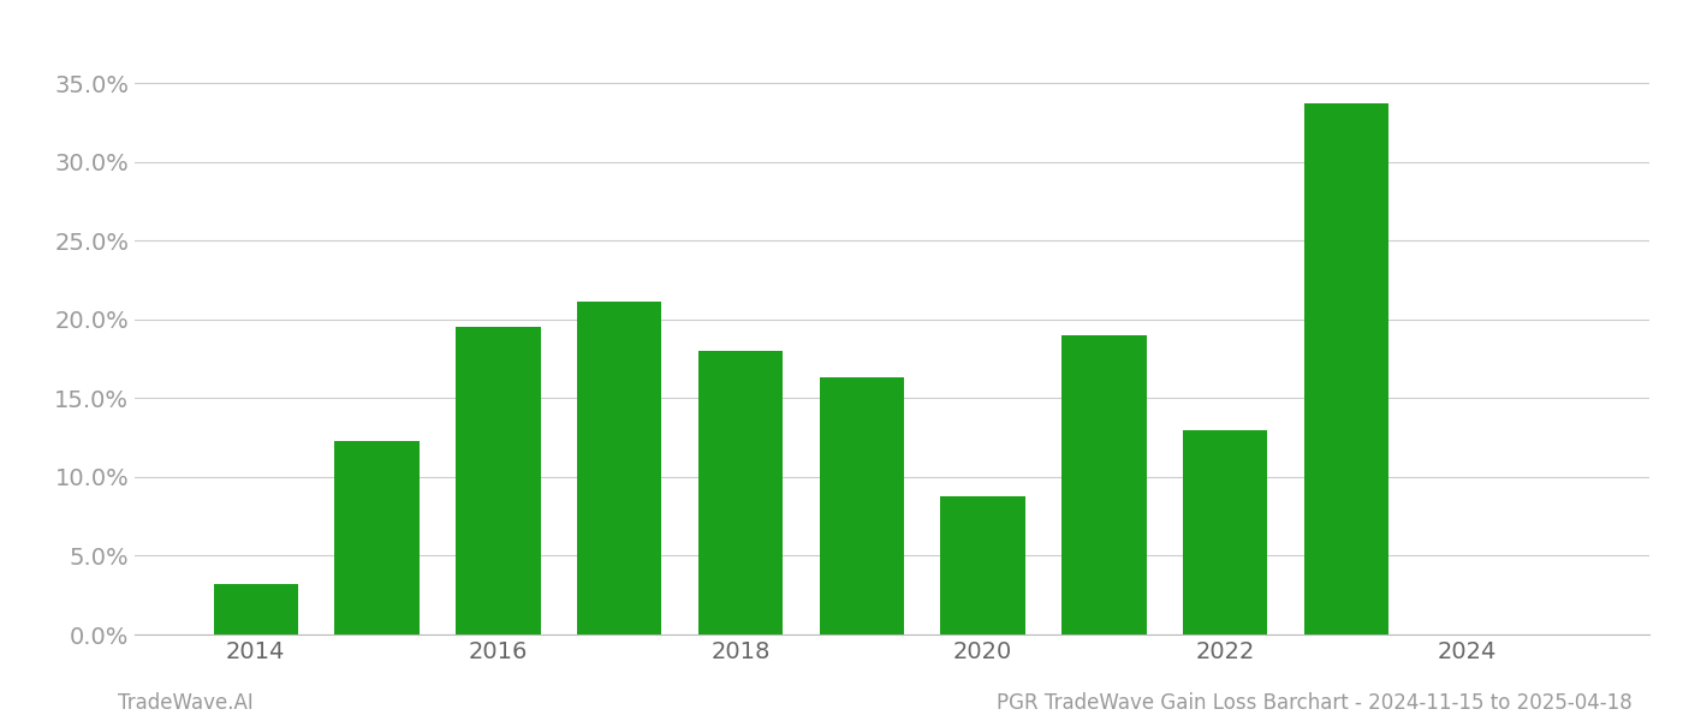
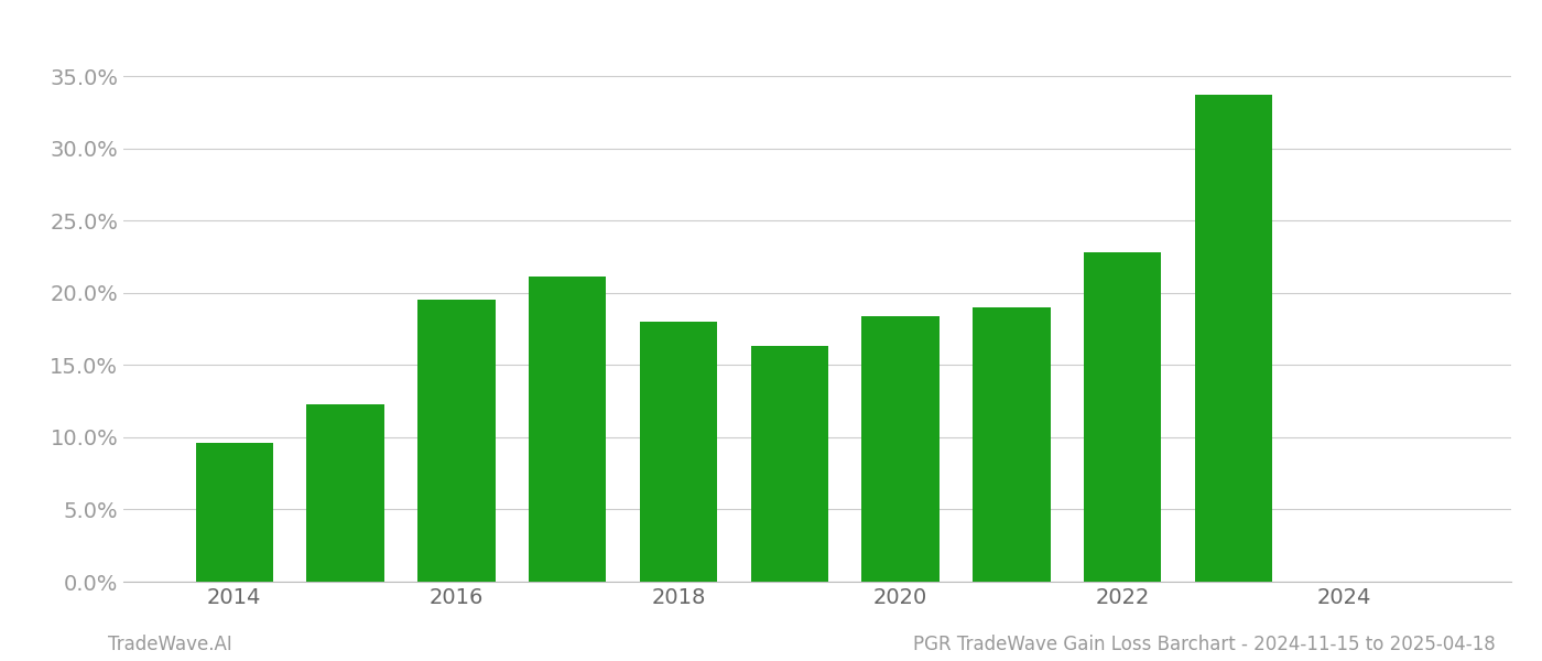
2014: 3.2% -> 9.6%
2020: 8.8% -> 18.4%
2022: 13.0% -> 22.8%
